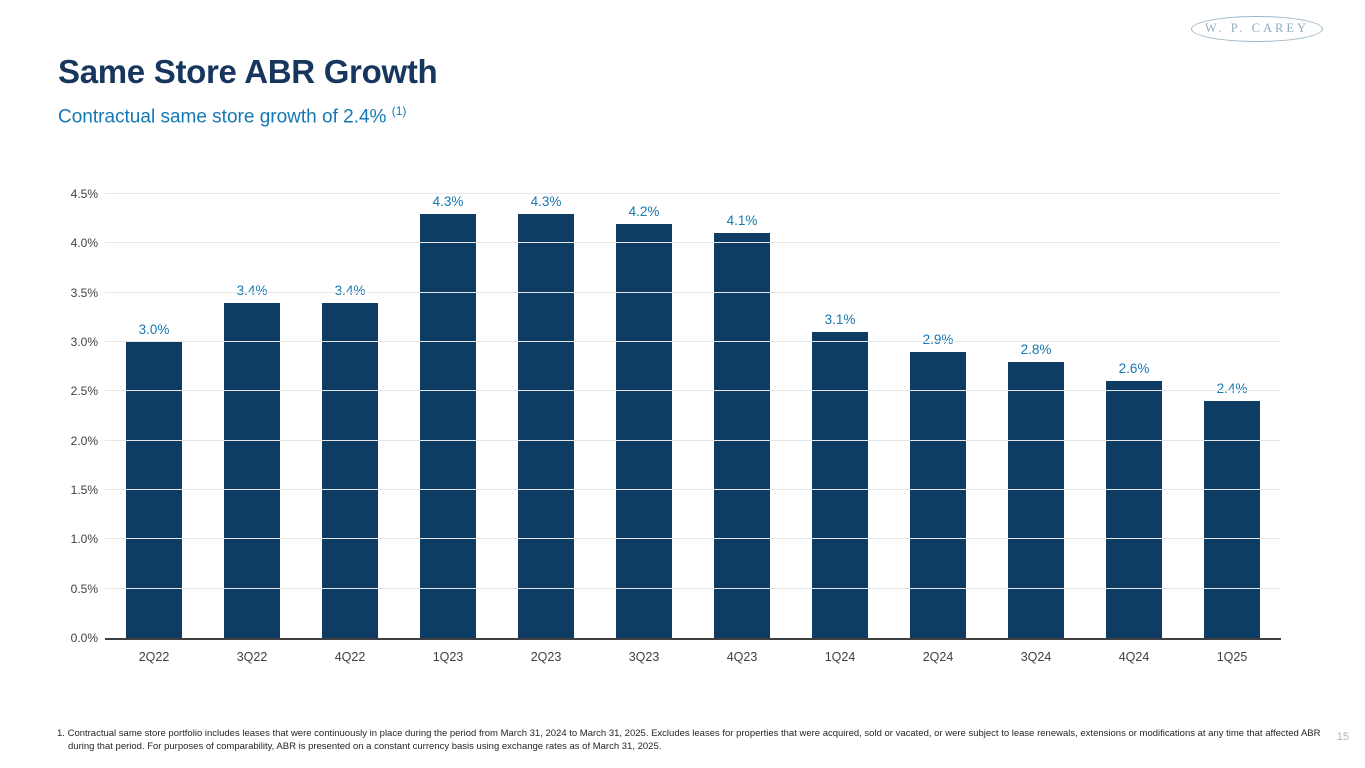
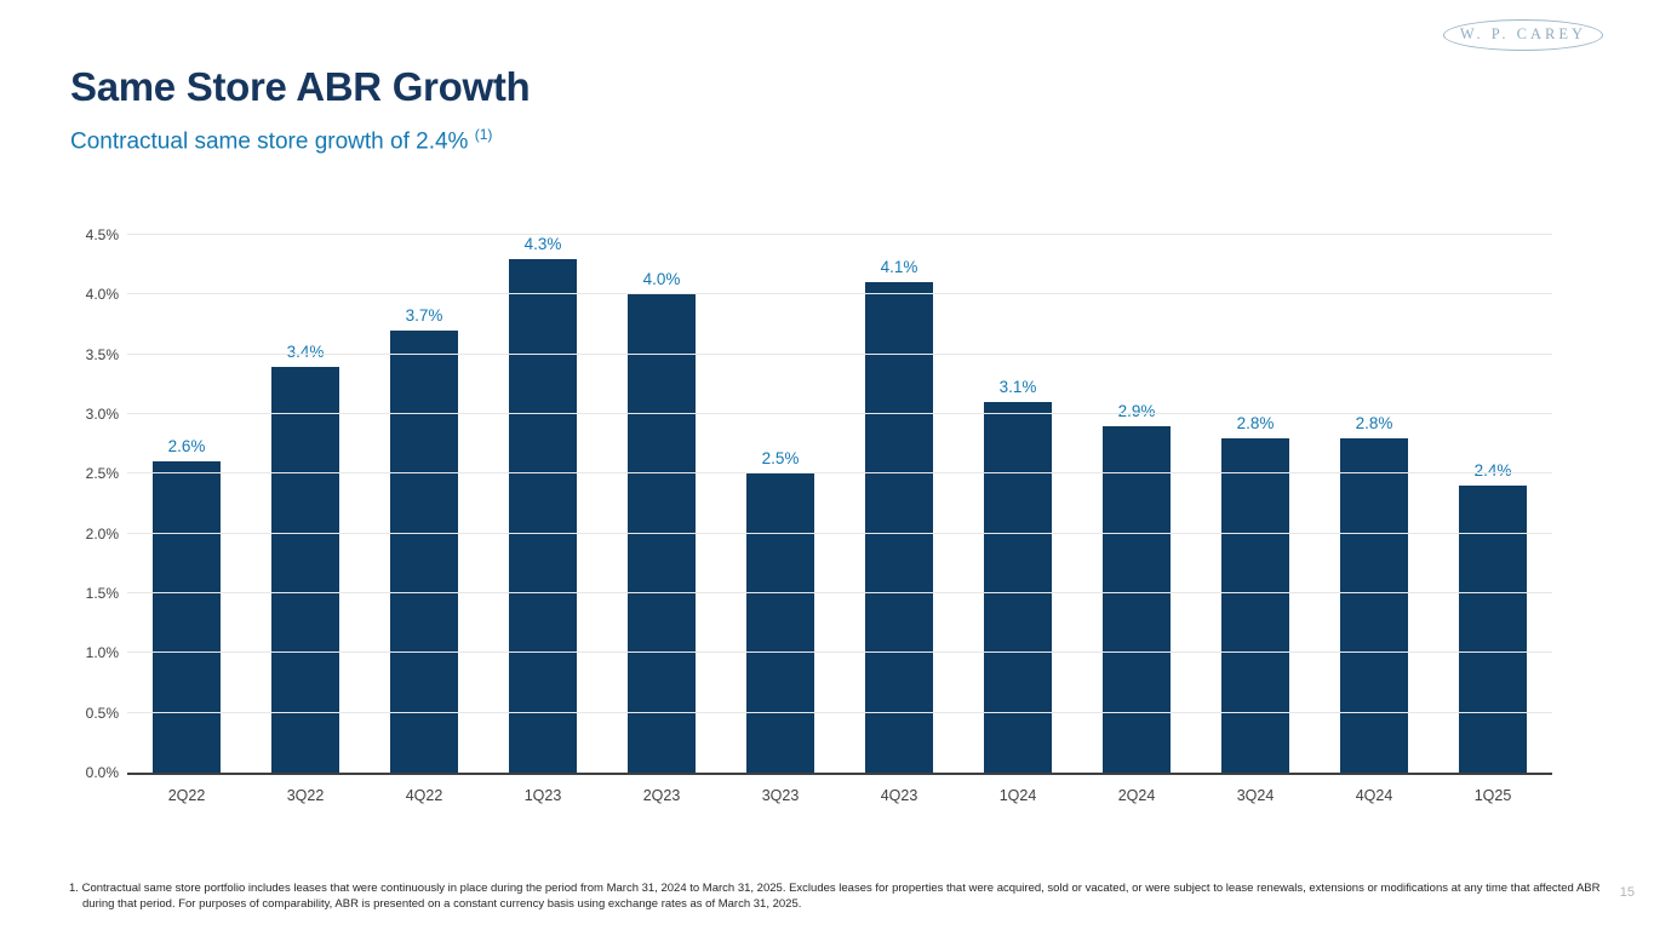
2Q22: 3.0% -> 2.6%
4Q22: 3.4% -> 3.7%
2Q23: 4.3% -> 4.0%
3Q23: 4.2% -> 2.5%
4Q24: 2.6% -> 2.8%
